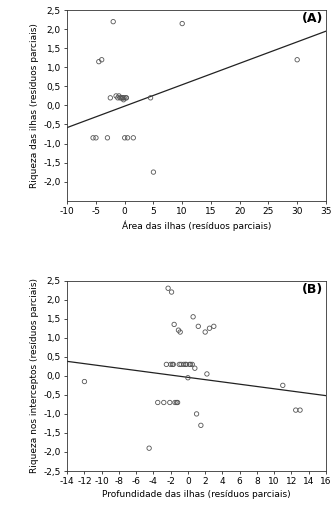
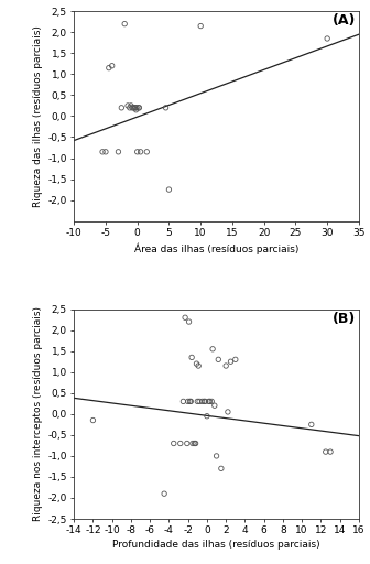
30: 1,20 -> 1,85
